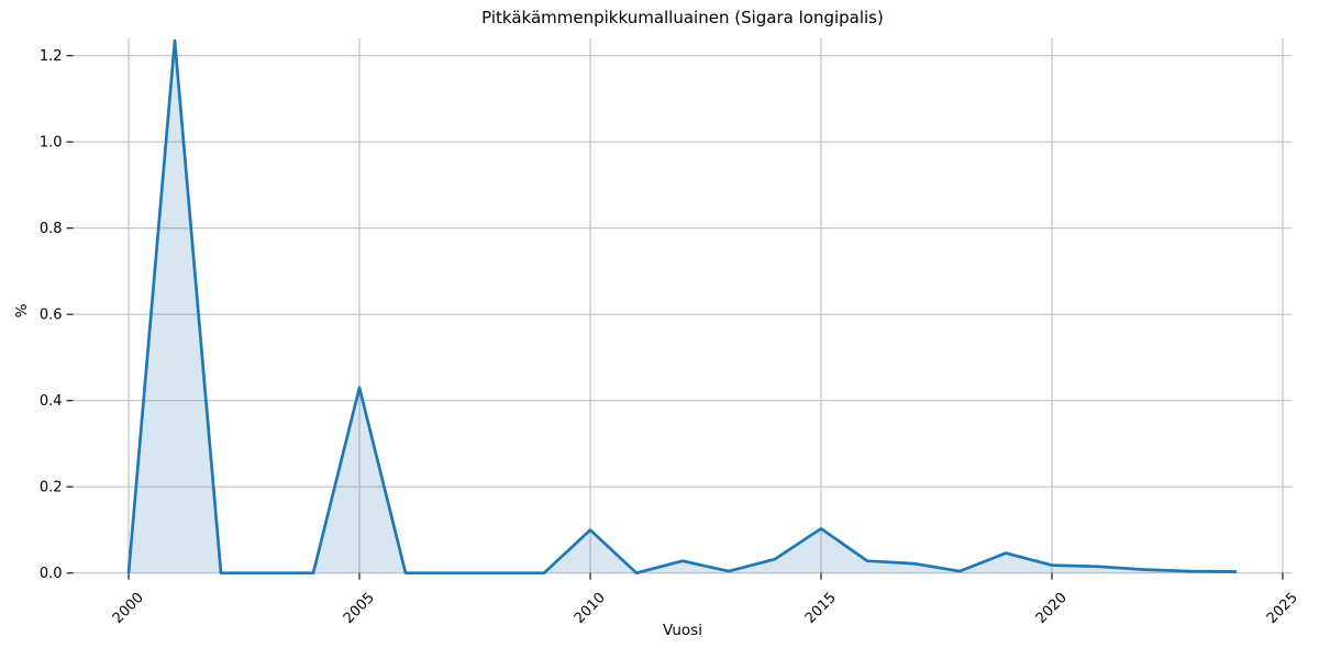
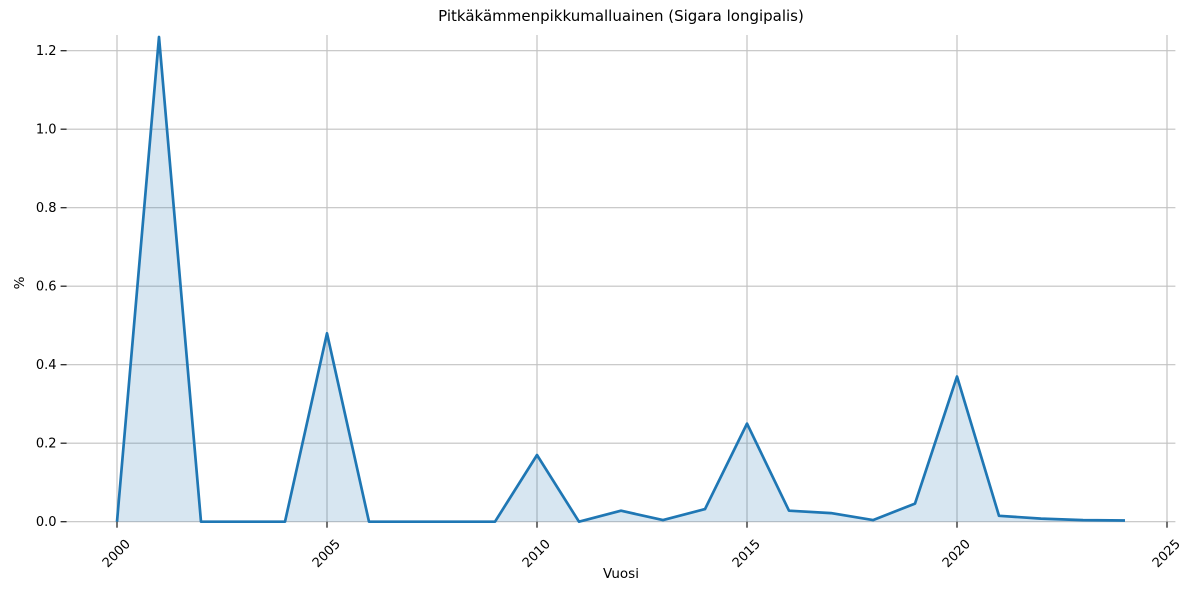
2005: 0.43 -> 0.48
2010: 0.10 -> 0.17
2015: 0.10 -> 0.25
2020: 0.02 -> 0.37
